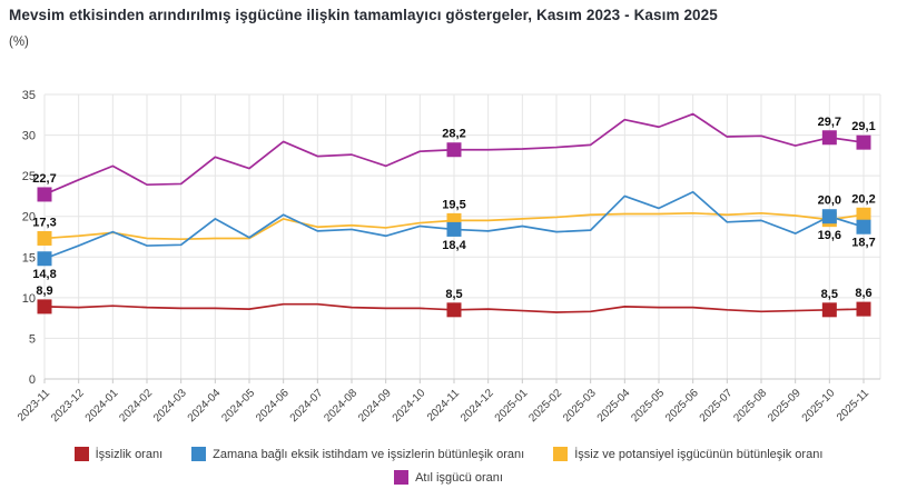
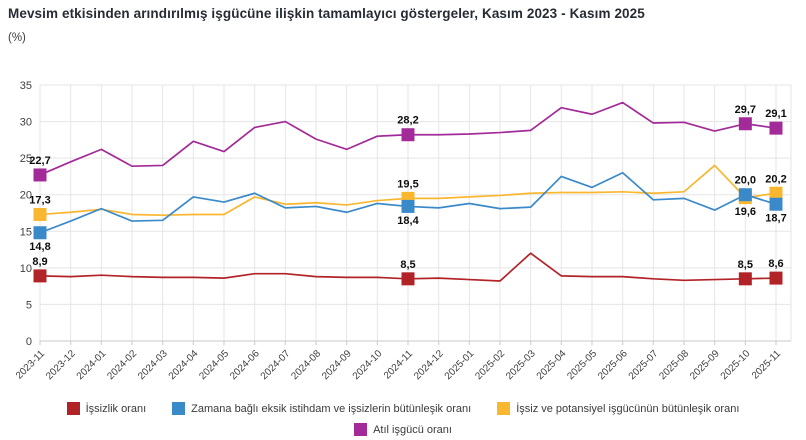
Zamana bağlı eksik istihdam ve işsizlerin bütünleşik oranı/2024-05: 17 -> 19
Atıl işgücü oranı/2024-07: 27 -> 30
İşsizlik oranı/2025-03: 8 -> 12
İşsiz ve potansiyel işgücünün bütünleşik oranı/2025-09: 20 -> 24
